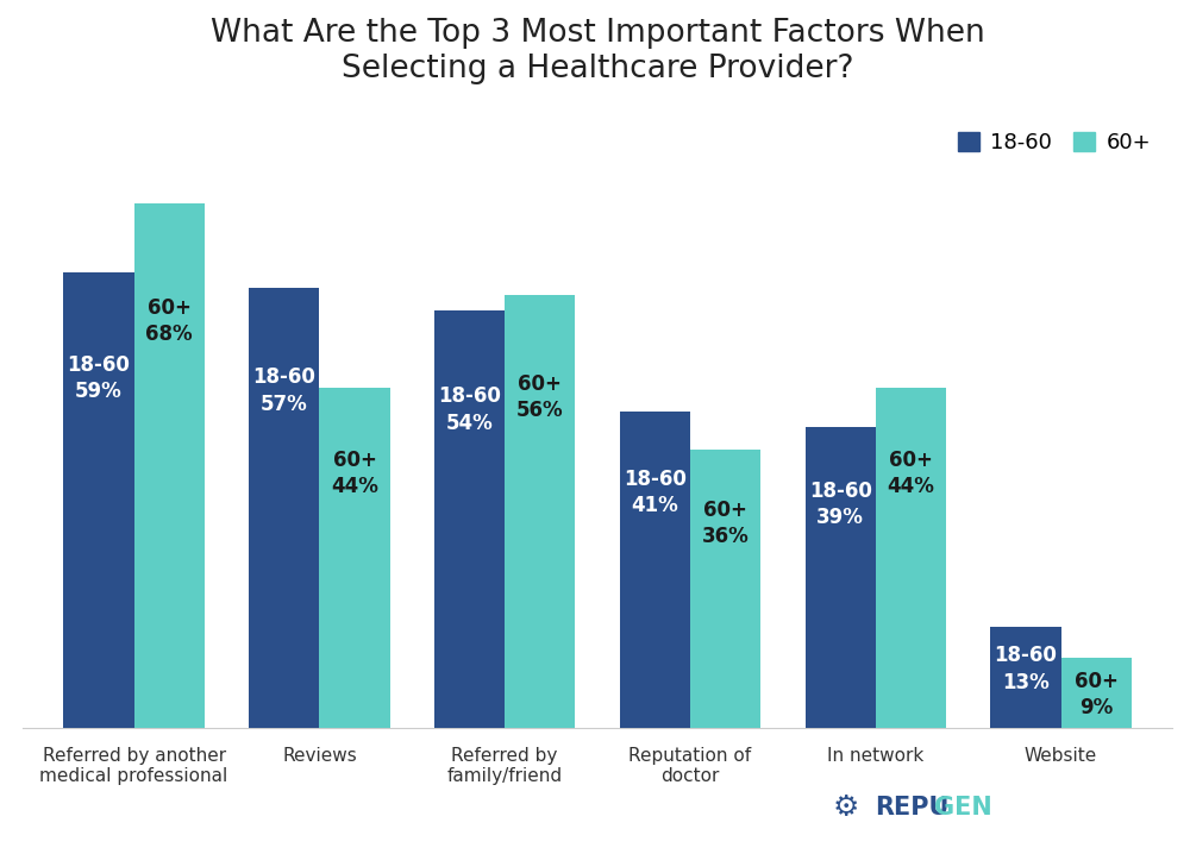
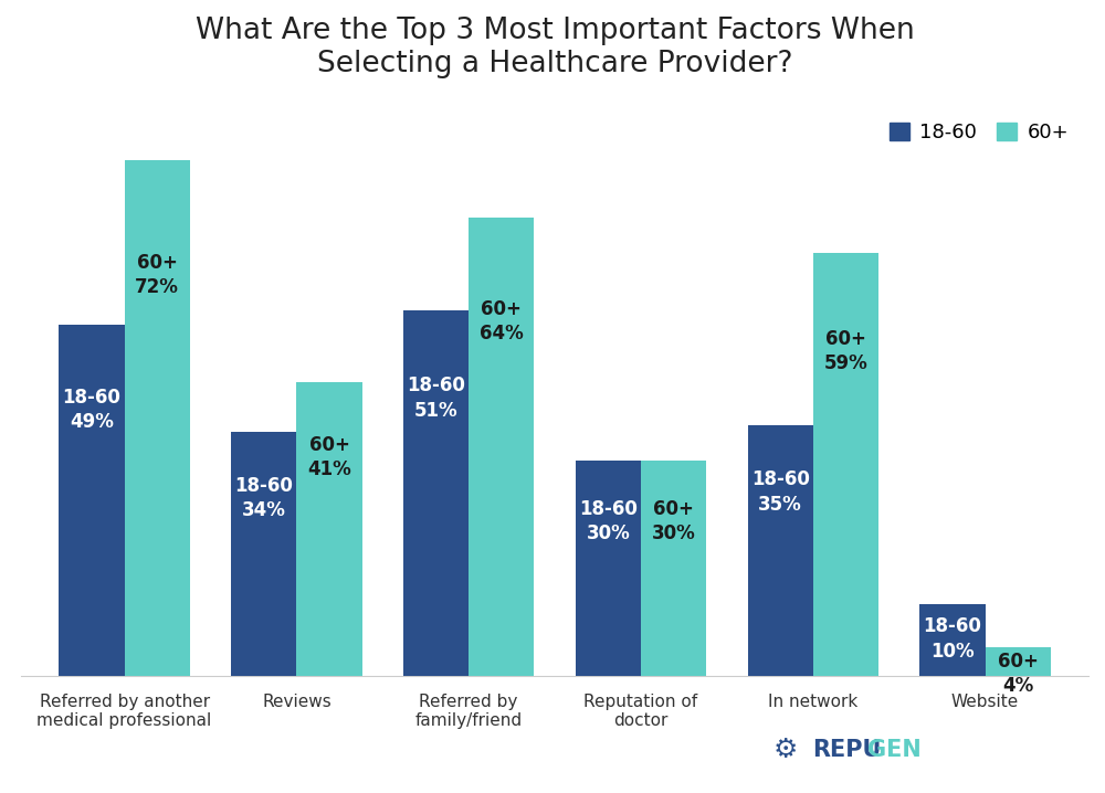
18-60/Referred by another medical professional: 59% -> 49%
60+/Referred by another medical professional: 68% -> 72%
18-60/Reviews: 57% -> 34%
60+/Reviews: 44% -> 41%
18-60/Referred by family/friend: 54% -> 51%
60+/Referred by family/friend: 56% -> 64%
18-60/Reputation of doctor: 41% -> 30%
60+/Reputation of doctor: 36% -> 30%
18-60/In network: 39% -> 35%
60+/In network: 44% -> 59%
18-60/Website: 13% -> 10%
60+/Website: 9% -> 4%
